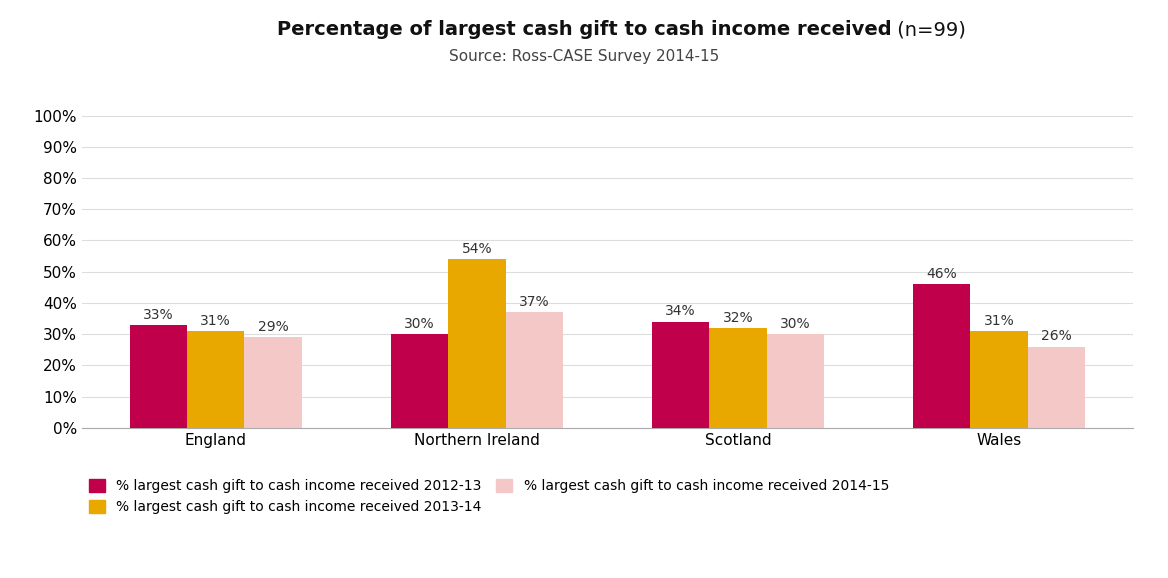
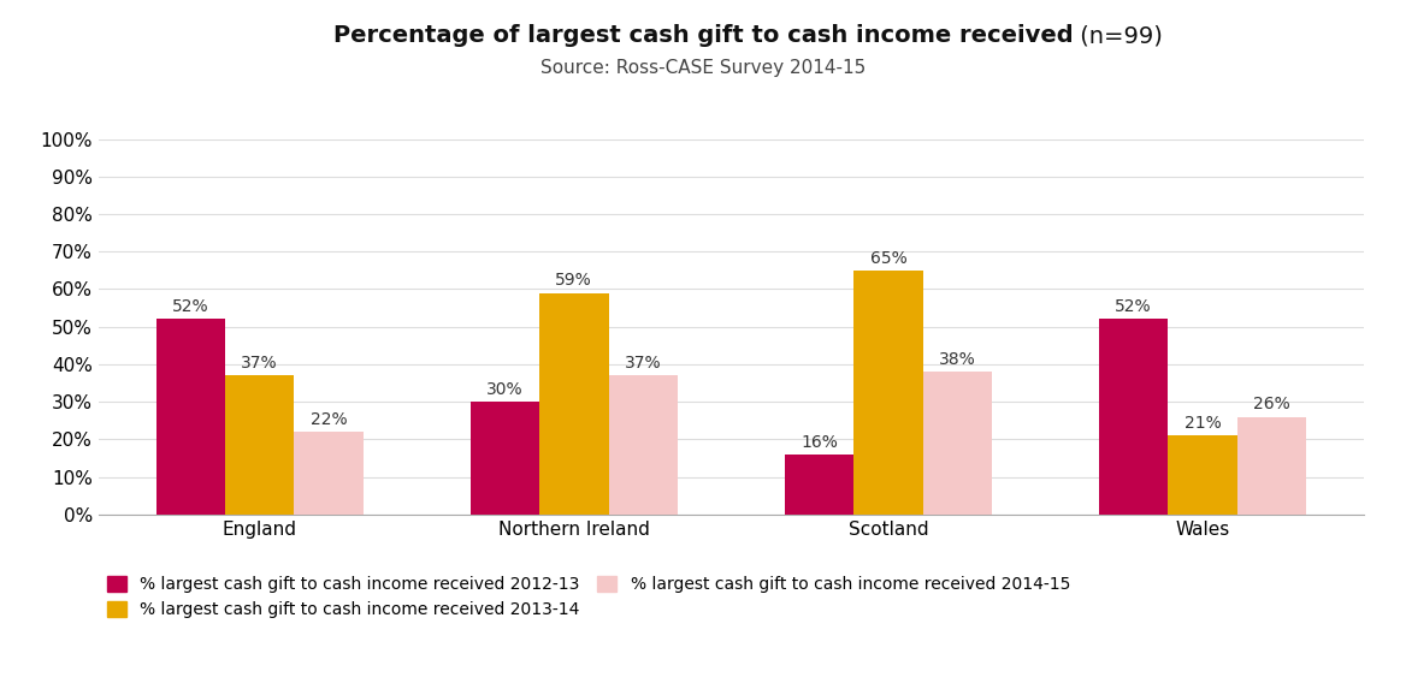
% largest cash gift to cash income received 2012-13/England: 33% -> 52%
% largest cash gift to cash income received 2013-14/England: 31% -> 37%
% largest cash gift to cash income received 2014-15/England: 29% -> 22%
% largest cash gift to cash income received 2013-14/Northern Ireland: 54% -> 59%
% largest cash gift to cash income received 2012-13/Scotland: 34% -> 16%
% largest cash gift to cash income received 2013-14/Scotland: 32% -> 65%
% largest cash gift to cash income received 2014-15/Scotland: 30% -> 38%
% largest cash gift to cash income received 2012-13/Wales: 46% -> 52%
% largest cash gift to cash income received 2013-14/Wales: 31% -> 21%
